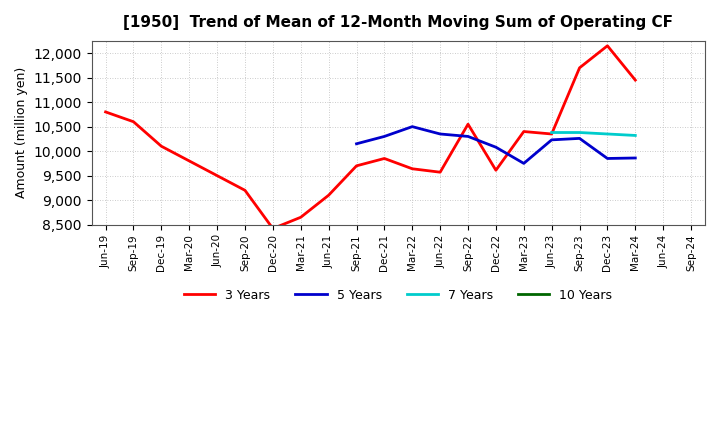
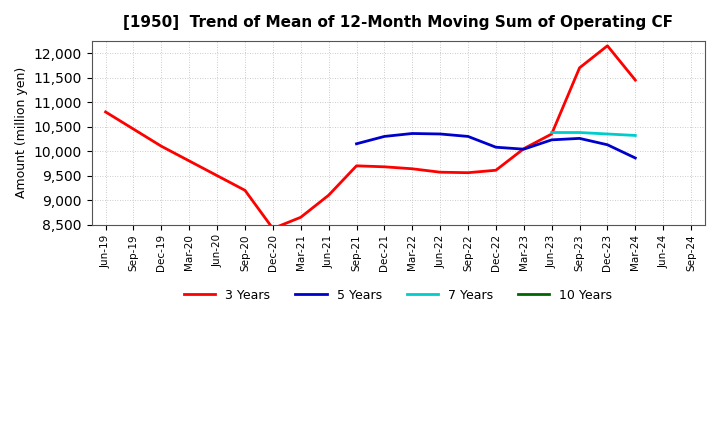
3 Years/Sep-19: 10,600 -> 10,450
3 Years/Dec-21: 9,850 -> 9,680
5 Years/Mar-22: 10,500 -> 10,360
3 Years/Sep-22: 10,550 -> 9,560
3 Years/Mar-23: 10,400 -> 10,050
5 Years/Mar-23: 9,750 -> 10,040
5 Years/Dec-23: 9,850 -> 10,130
